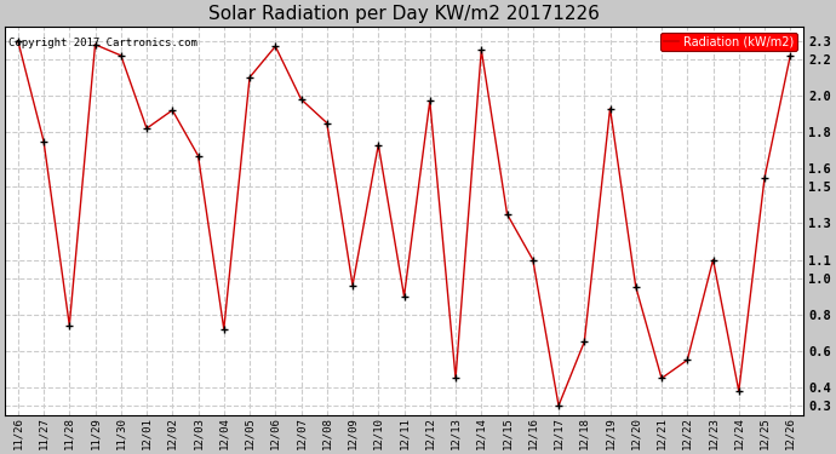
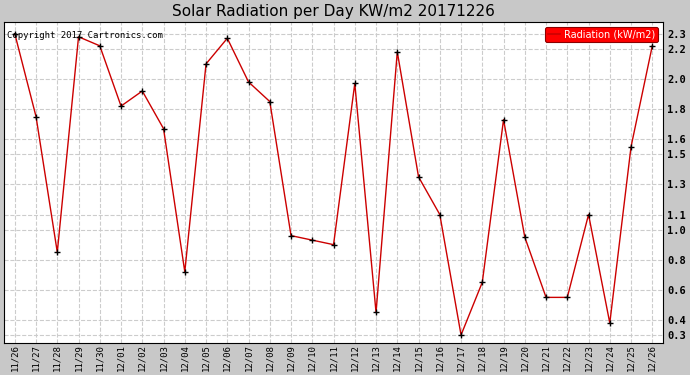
11/28: 0.74 -> 0.85
12/10: 1.73 -> 0.93
12/14: 2.25 -> 2.18
12/19: 1.93 -> 1.73
12/21: 0.45 -> 0.55
